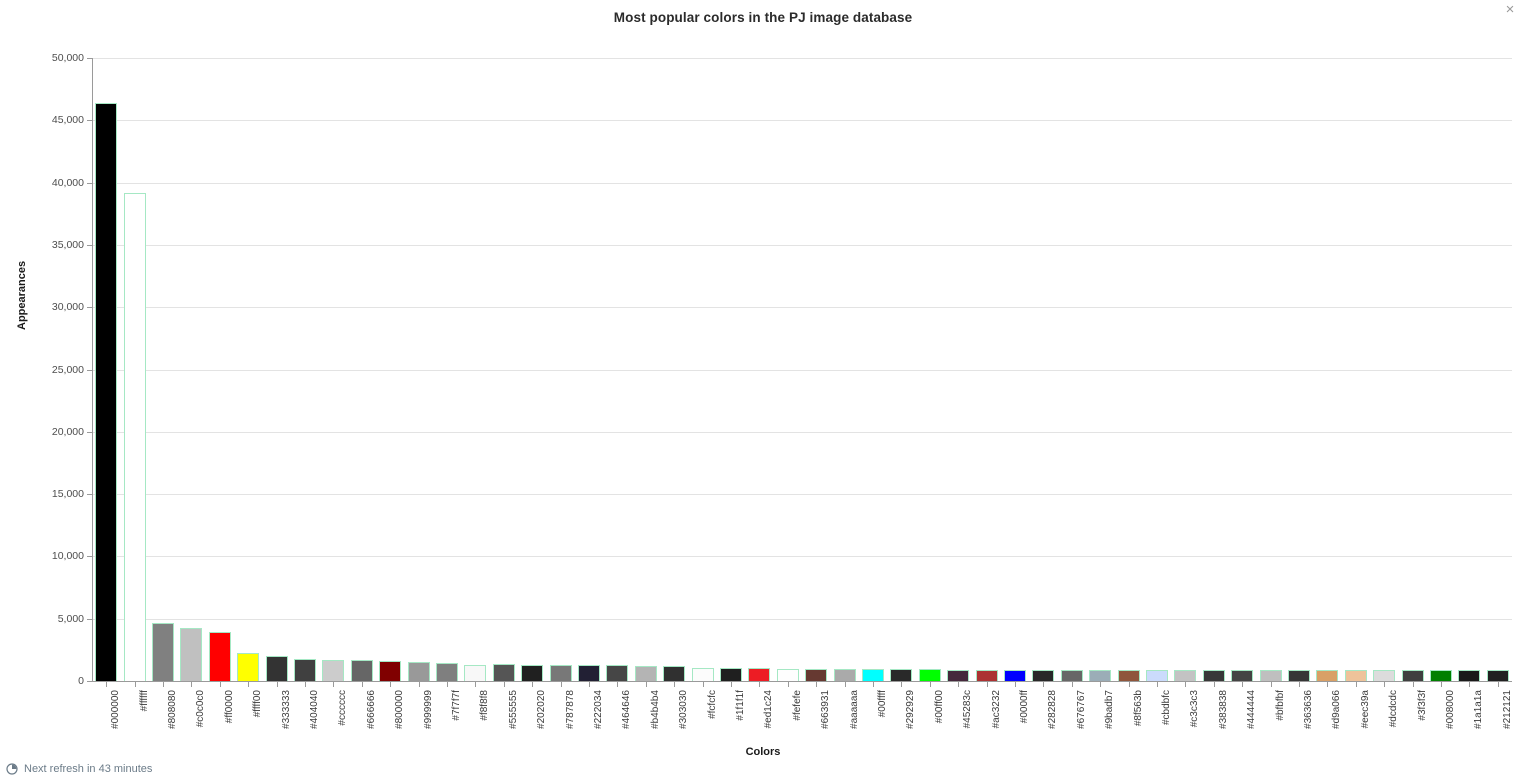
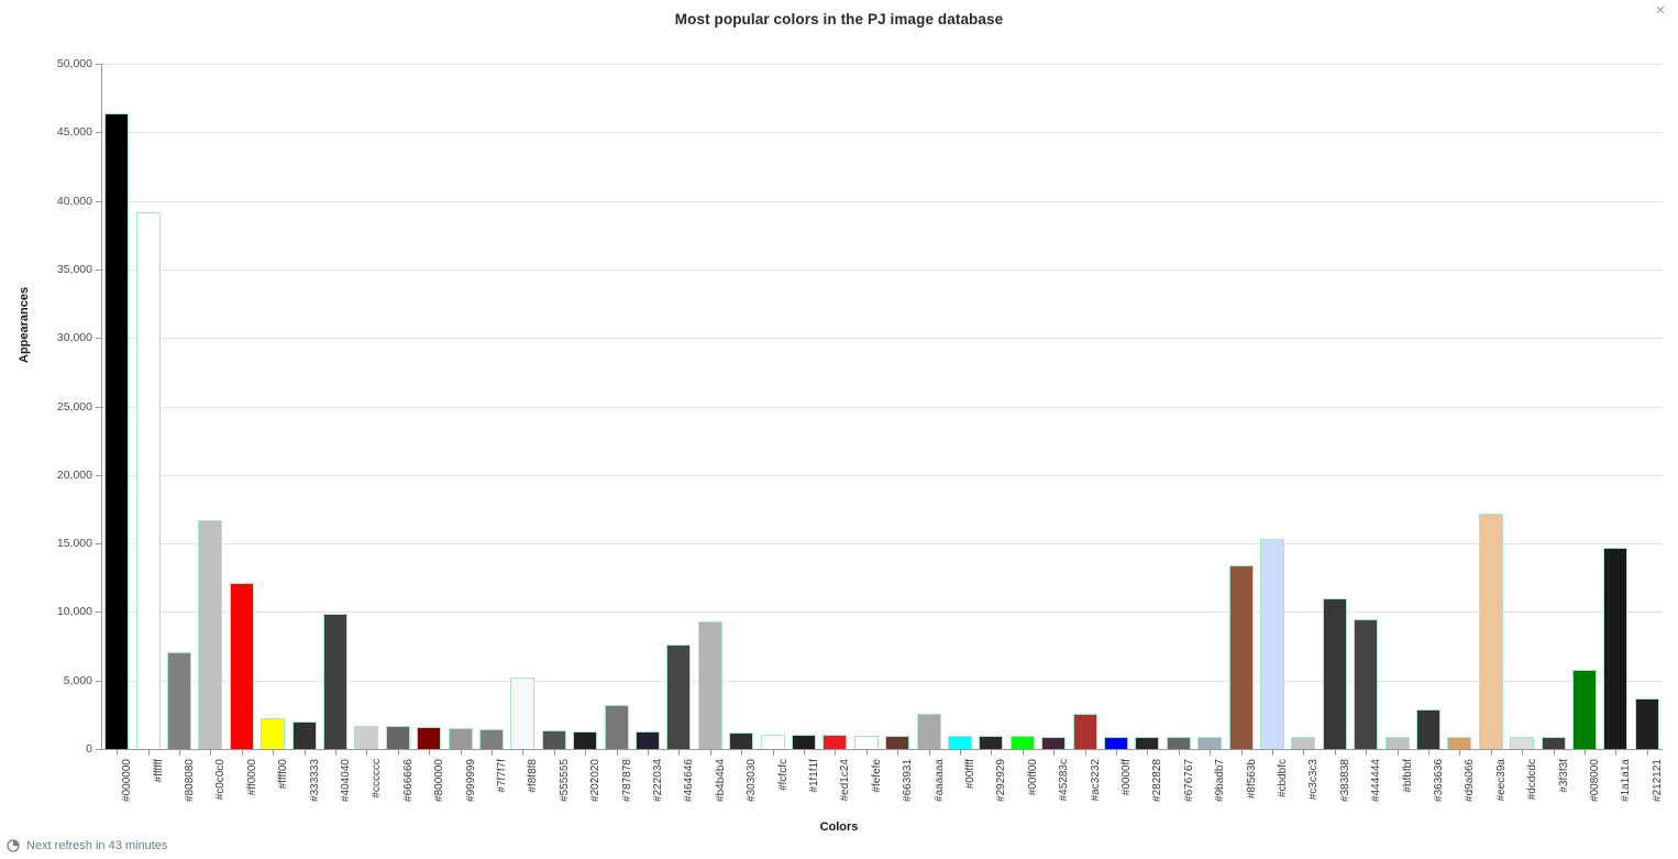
#808080: 4600 -> 7100
#c0c0c0: 4300 -> 16700
#ff0000: 3900 -> 12100
#404040: 1800 -> 9900
#f8f8f8: 1300 -> 5200
#787878: 1300 -> 3200
#464646: 1200 -> 7600
#b4b4b4: 1200 -> 9300
#aaaaaa: 1000 -> 2600
#ac3232: 900 -> 2600
#8f563b: 900 -> 13400
#cbdbfc: 900 -> 15300
#383838: 900 -> 11000
#444444: 900 -> 9500
#363636: 900 -> 2900
#eec39a: 900 -> 17200
#008000: 900 -> 5800
#1a1a1a: 900 -> 14700
#212121: 800 -> 3700
